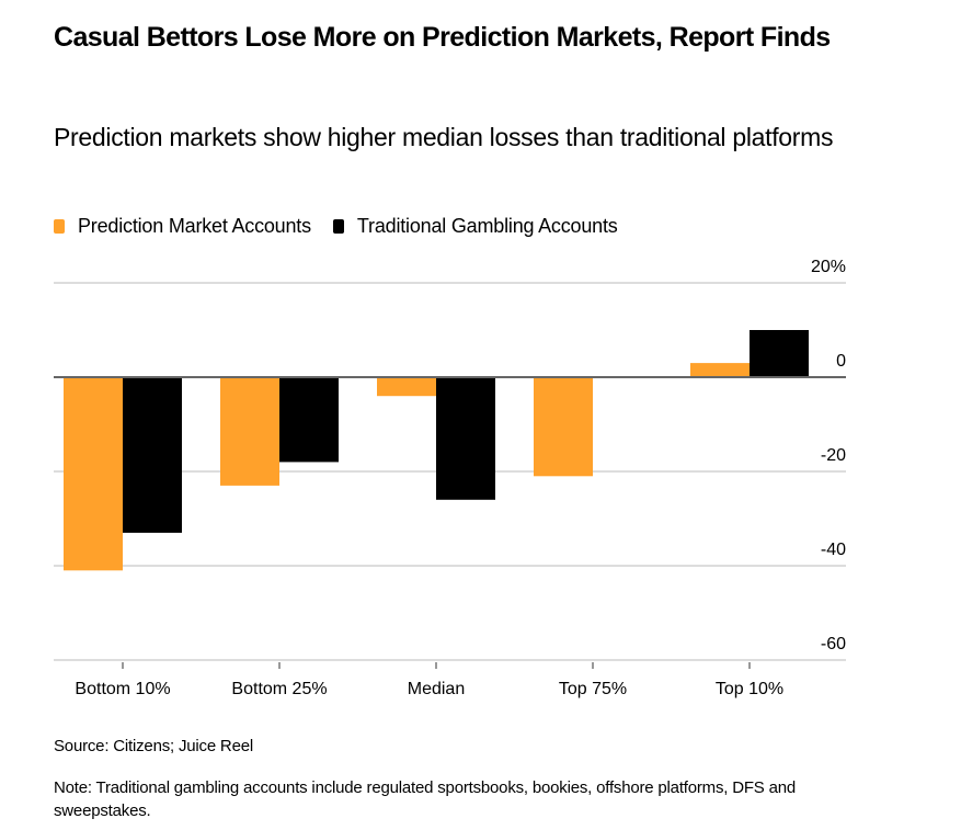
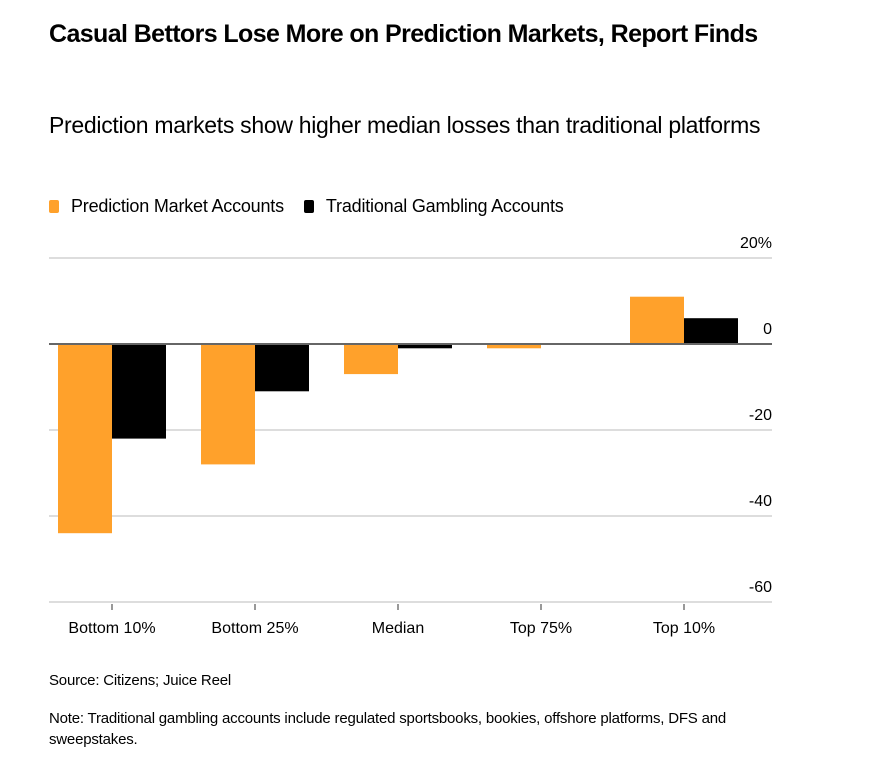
Prediction Market Accounts/Bottom 10%: -41% -> -44%
Traditional Gambling Accounts/Bottom 10%: -33% -> -22%
Prediction Market Accounts/Bottom 25%: -23% -> -28%
Traditional Gambling Accounts/Bottom 25%: -18% -> -11%
Prediction Market Accounts/Median: -4% -> -7%
Traditional Gambling Accounts/Median: -26% -> -1%
Prediction Market Accounts/Top 75%: -21% -> -1%
Prediction Market Accounts/Top 10%: 3% -> 11%
Traditional Gambling Accounts/Top 10%: 10% -> 6%
